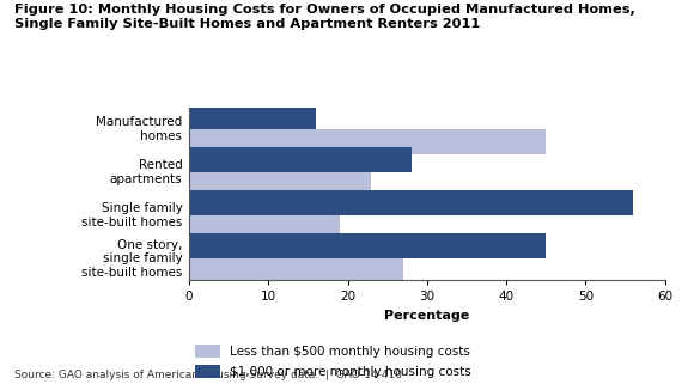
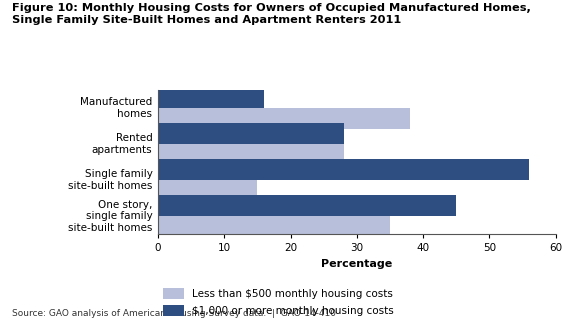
Less than $500 monthly housing costs/Manufactured homes: 45 -> 38
Less than $500 monthly housing costs/Rented apartments: 23 -> 28
Less than $500 monthly housing costs/Single family site-built homes: 19 -> 15
Less than $500 monthly housing costs/One story, single family site-built homes: 27 -> 35
